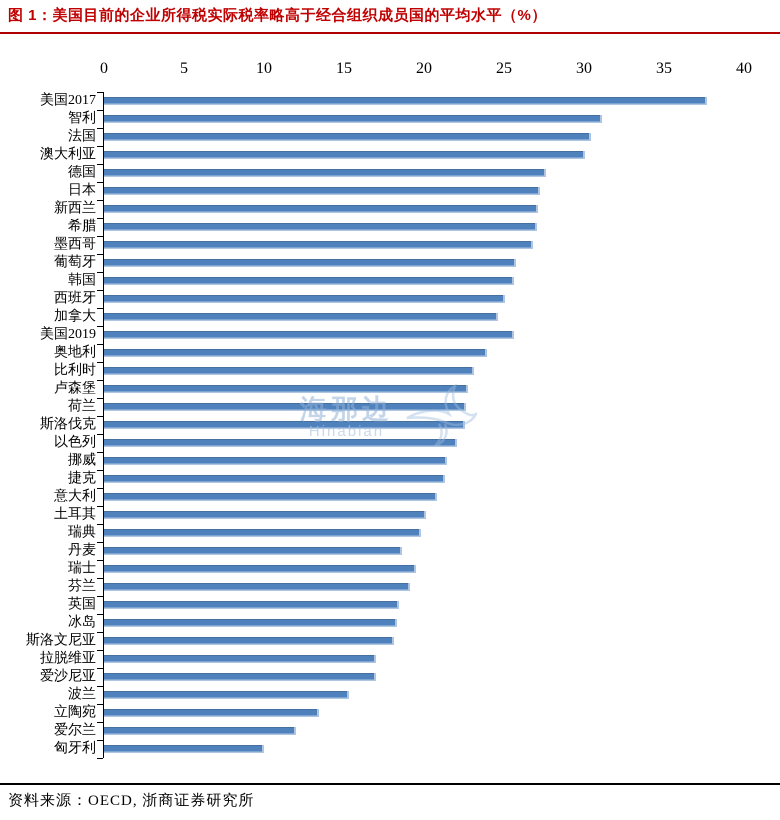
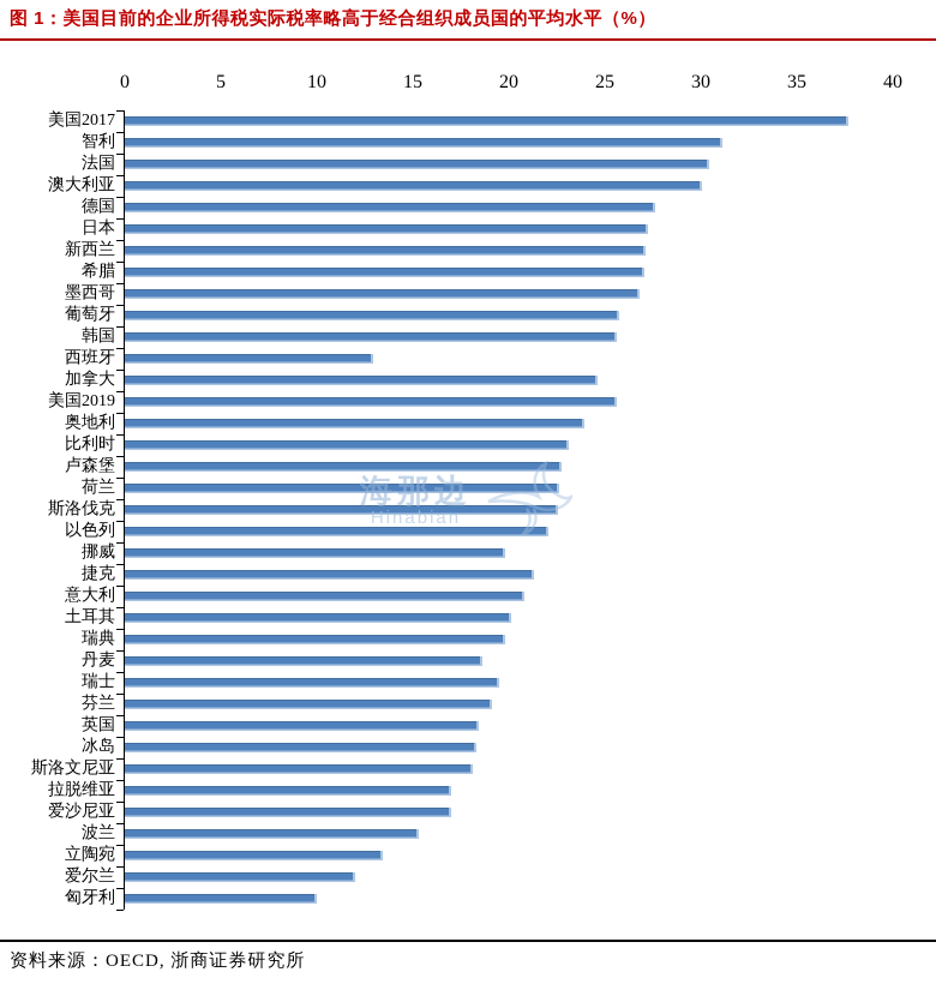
西班牙: 25.0 -> 12.9
挪威: 21.4 -> 19.8
